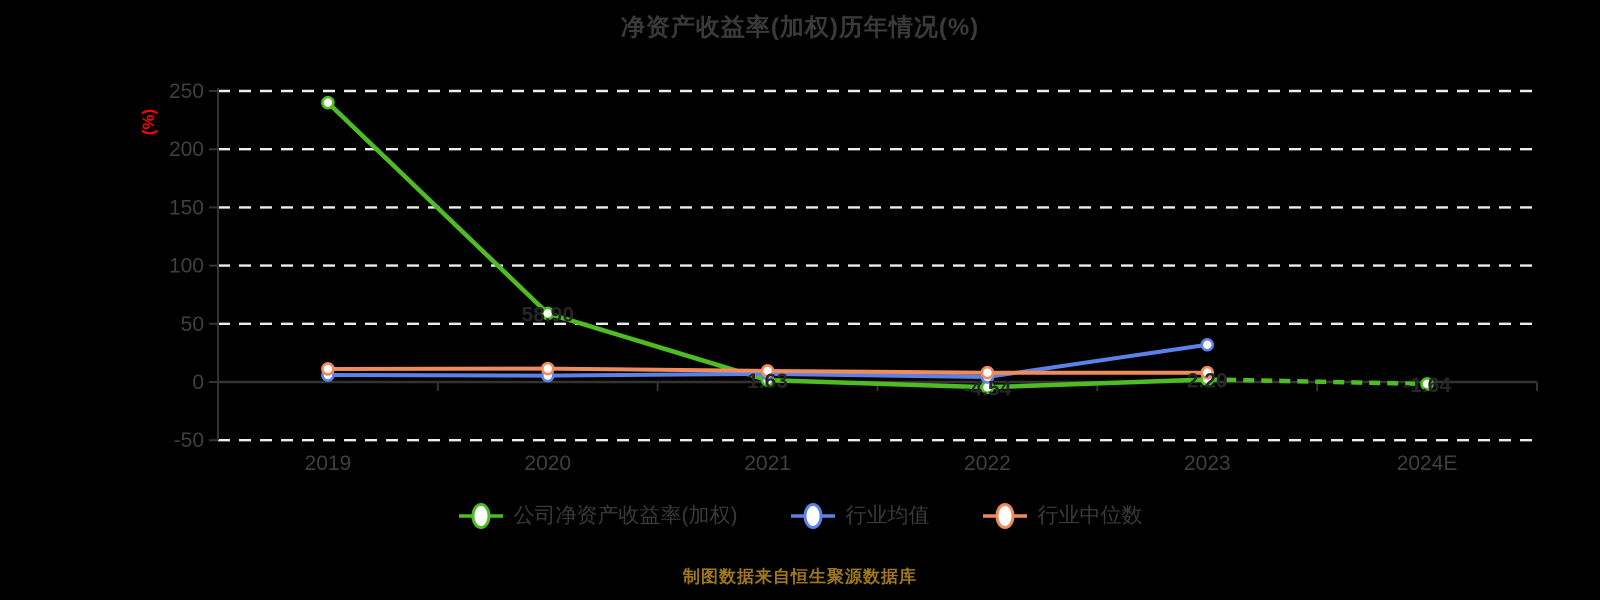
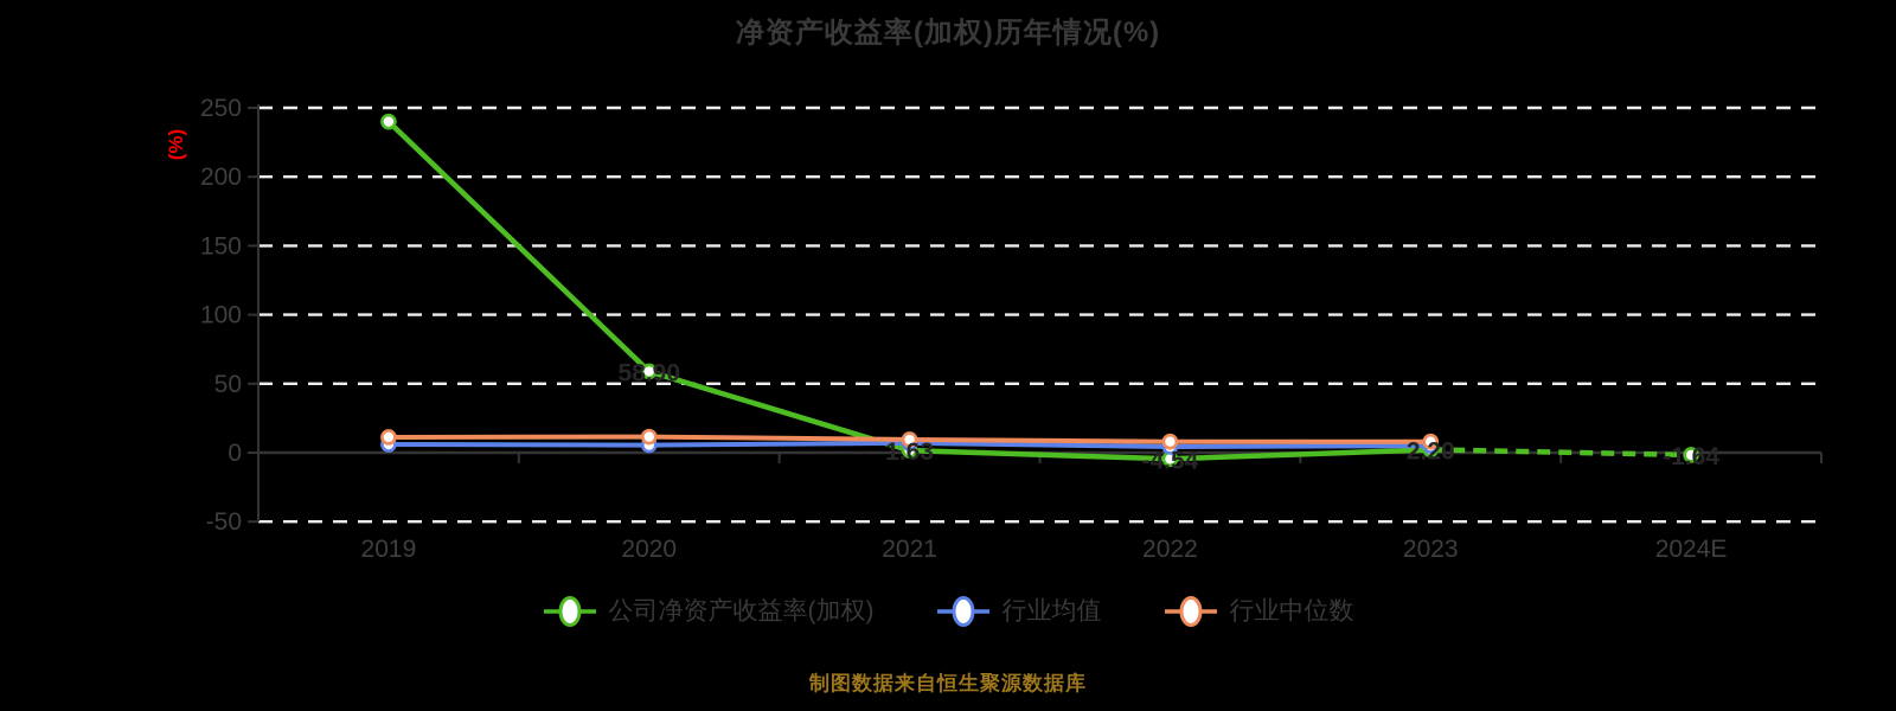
行业均值/2023: 32 -> 5
